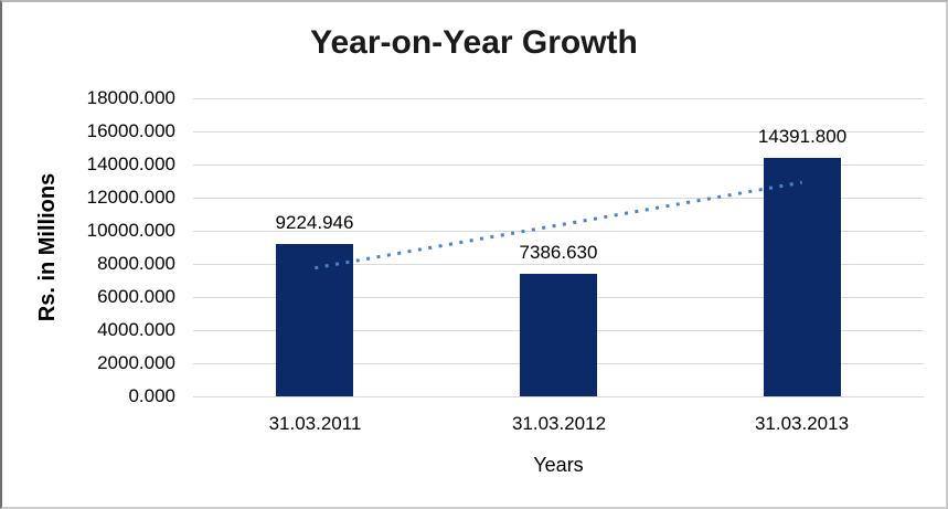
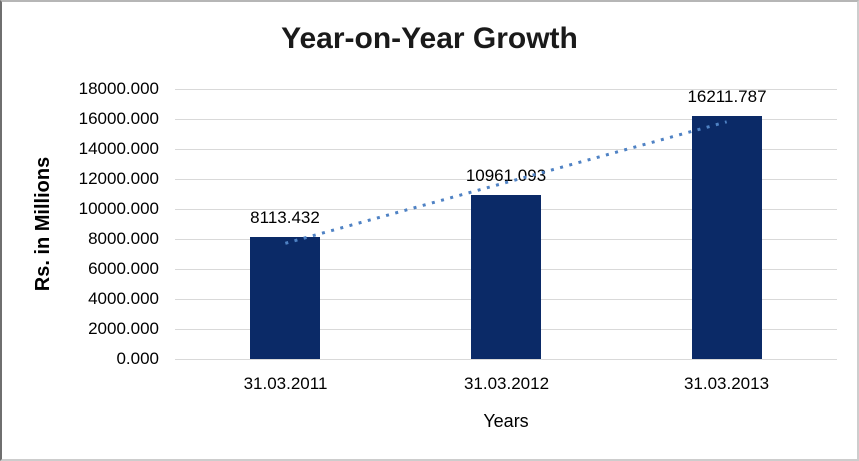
31.03.2011: 9224.946 -> 8113.432
31.03.2012: 7386.630 -> 10961.093
31.03.2013: 14391.800 -> 16211.787
